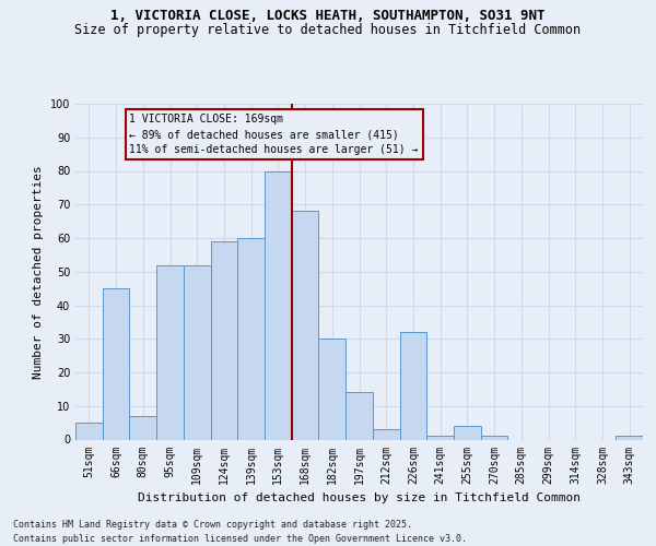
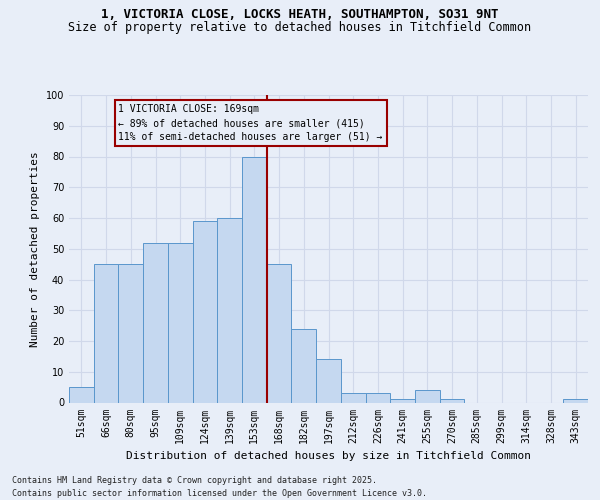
80sqm: 7 -> 45
168sqm: 68 -> 45
182sqm: 30 -> 24
226sqm: 32 -> 3
